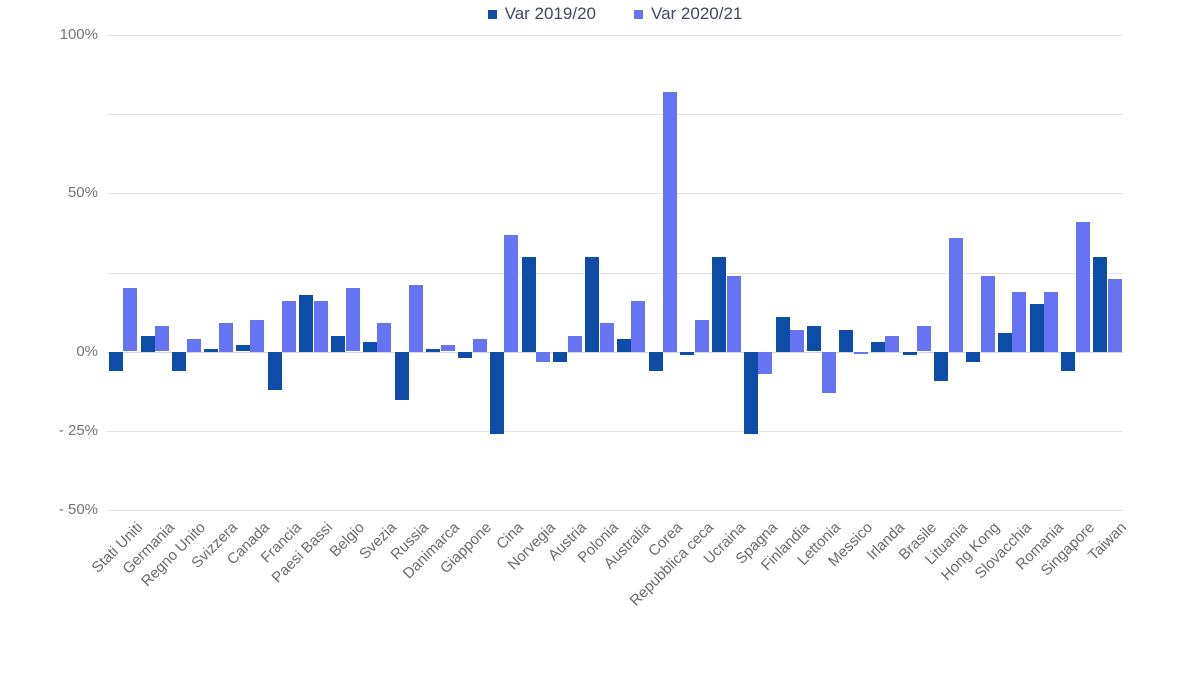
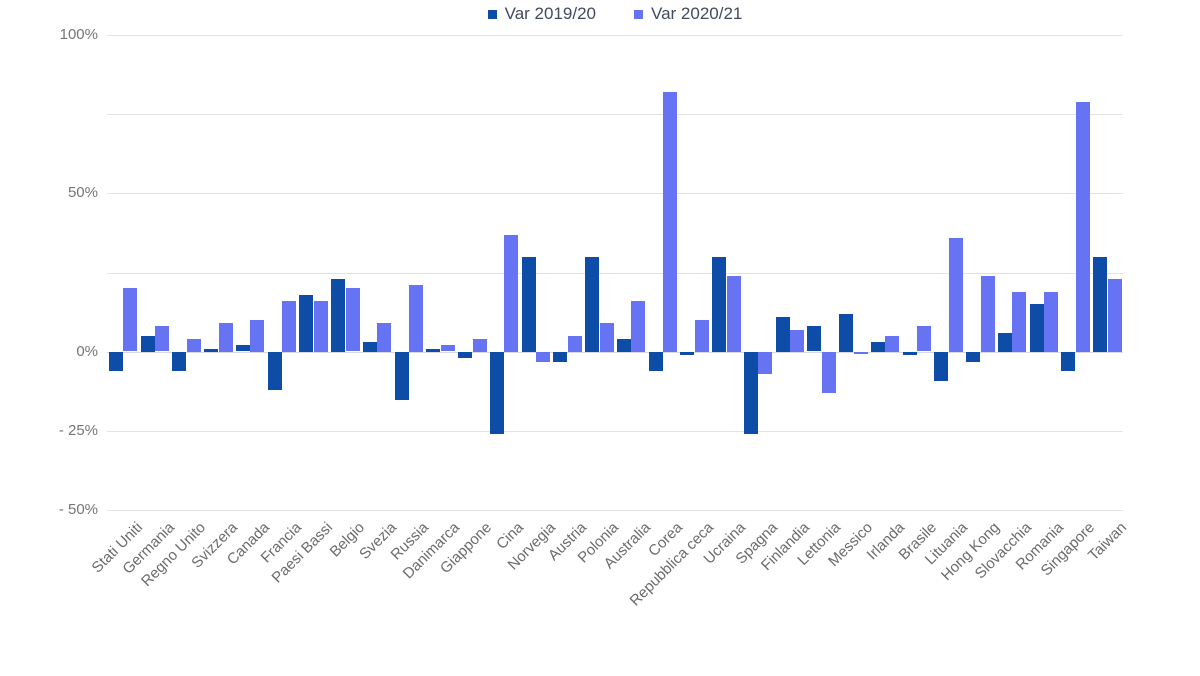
Var 2019/20/Belgio: 5% -> 23%
Var 2019/20/Messico: 7% -> 12%
Var 2020/21/Singapore: 41% -> 79%
